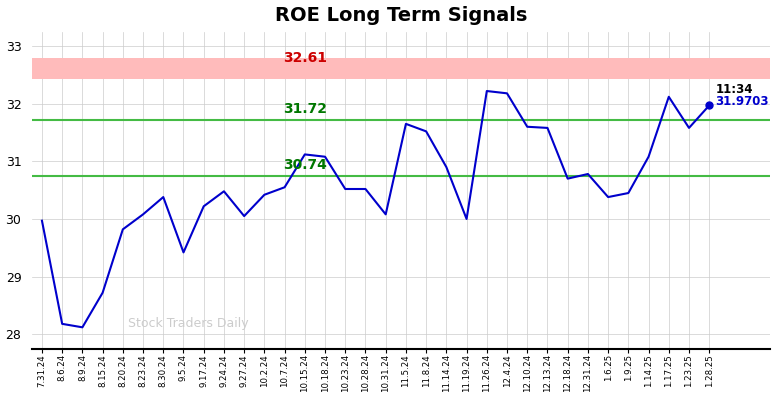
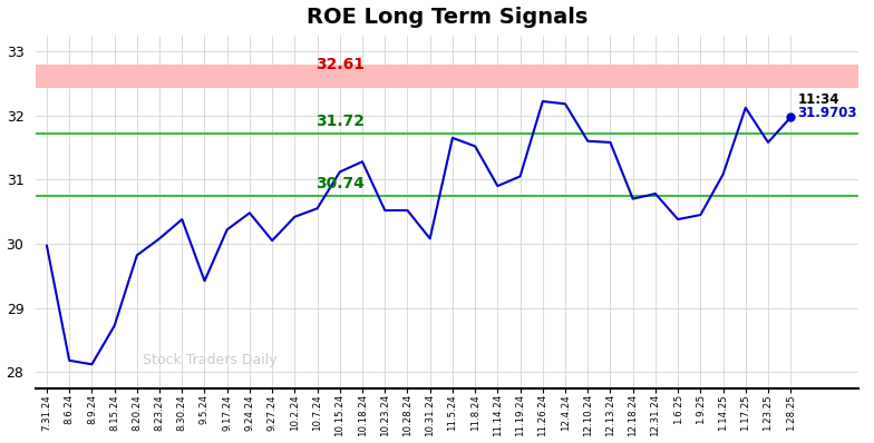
10.18.24: 31.08 -> 31.28
11.19.24: 30.00 -> 31.05
